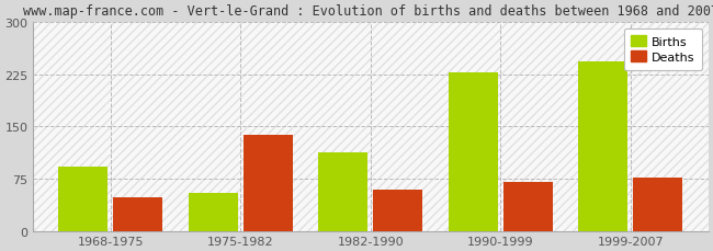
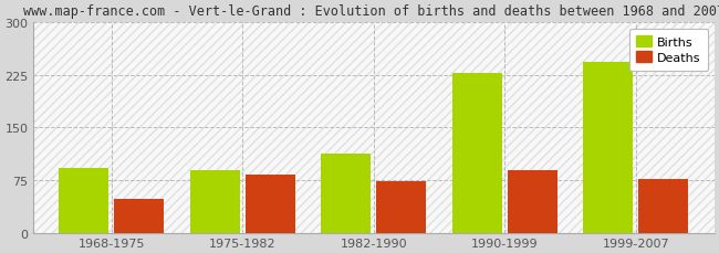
Births/1975-1982: 54 -> 90
Deaths/1975-1982: 138 -> 83
Deaths/1982-1990: 60 -> 73
Deaths/1990-1999: 70 -> 90
